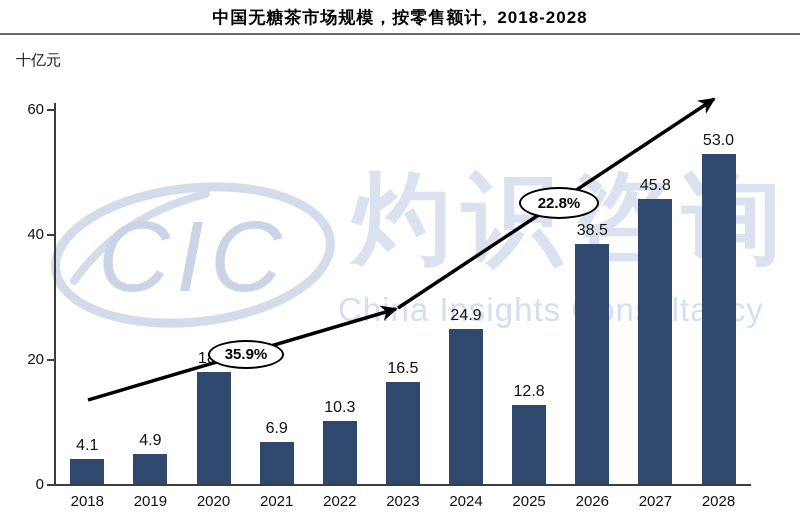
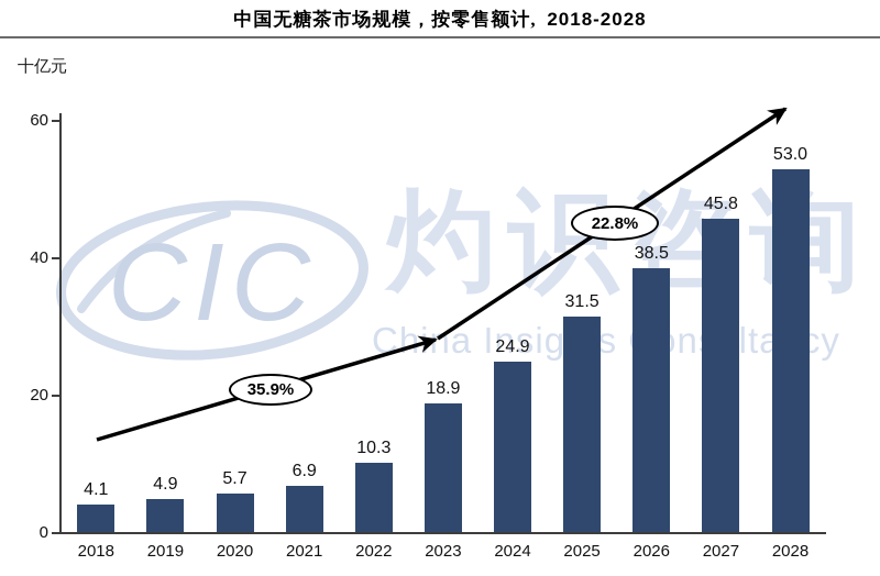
2020: 18.1 -> 5.7
2023: 16.5 -> 18.9
2025: 12.8 -> 31.5
